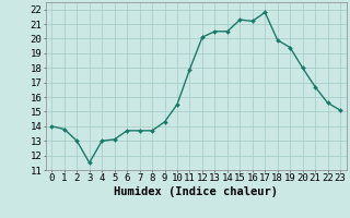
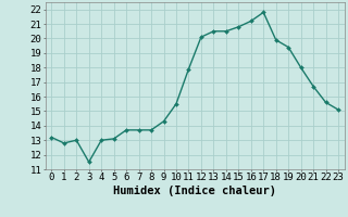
0: 14.0 -> 13.2
1: 13.8 -> 12.8
15: 21.3 -> 20.8
